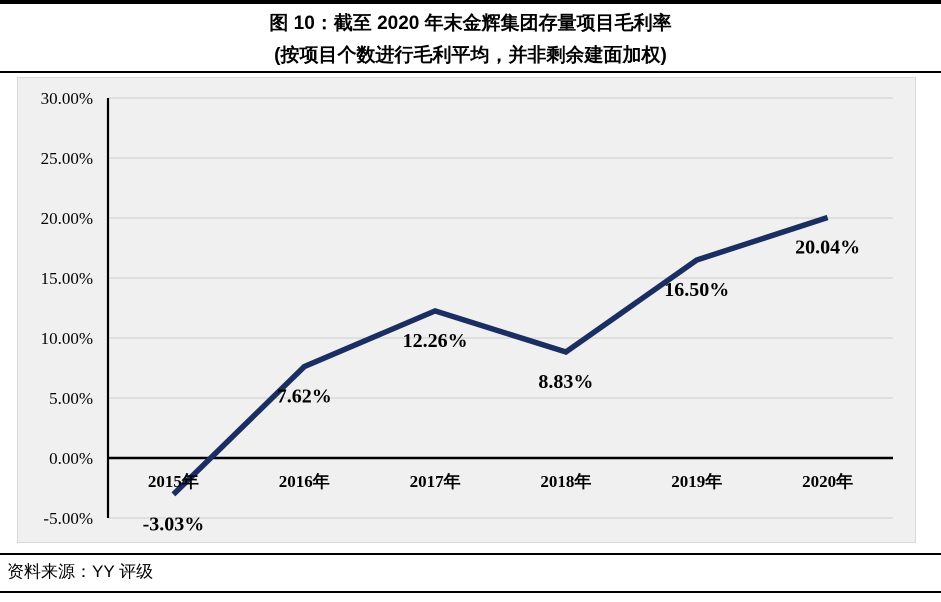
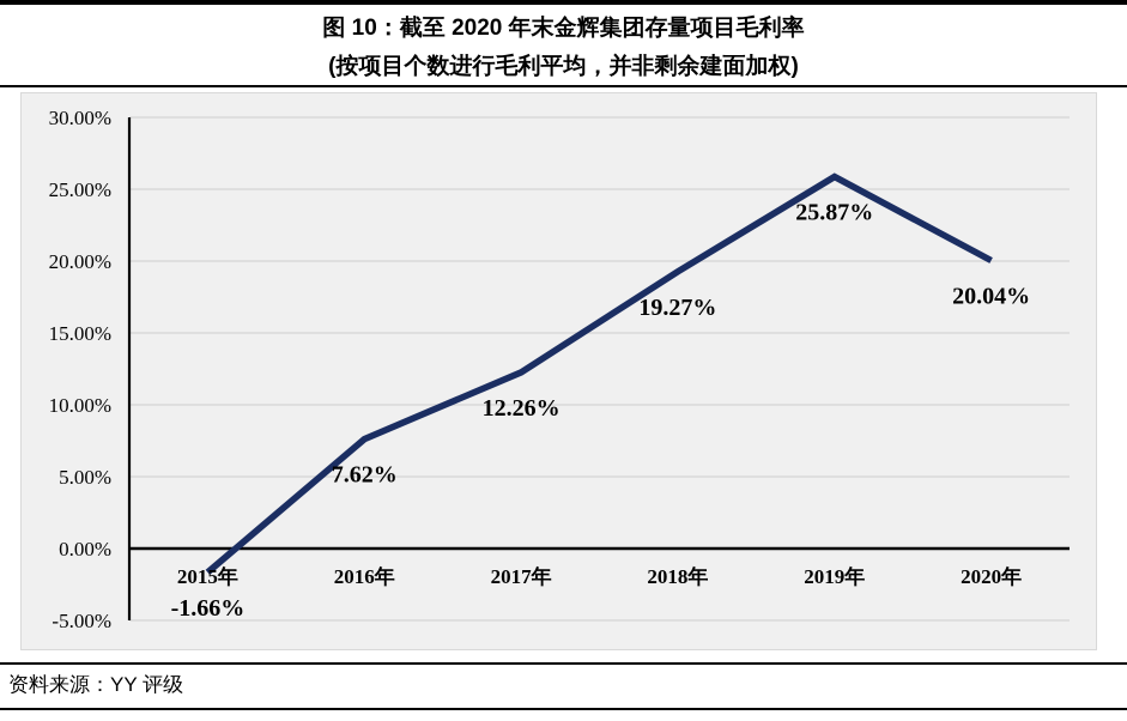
2015年: -3.03% -> -1.66%
2018年: 8.83% -> 19.27%
2019年: 16.50% -> 25.87%
